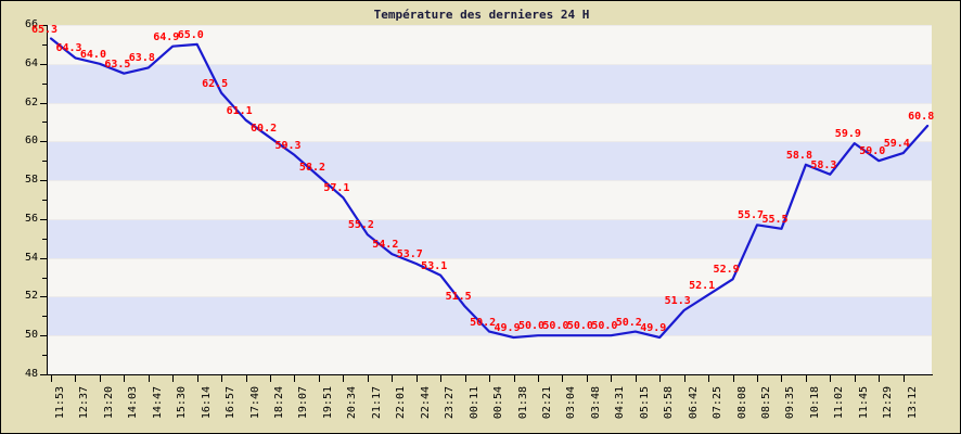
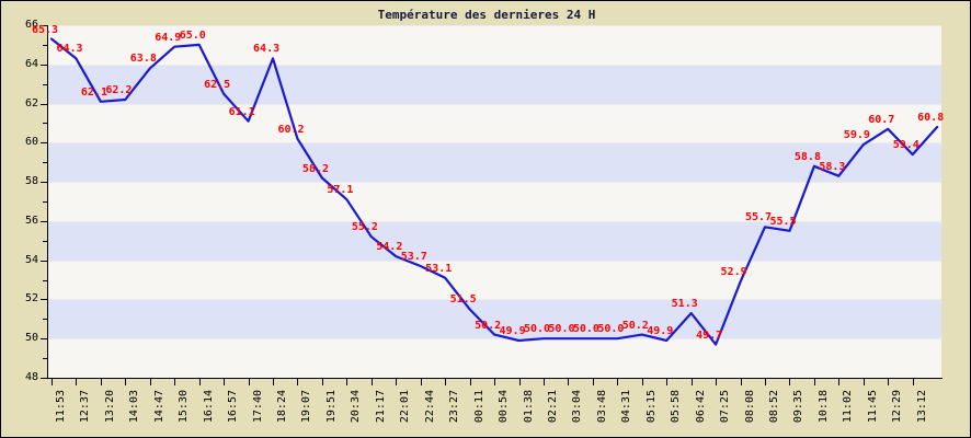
13:20: 64.0 -> 62.1
14:03: 63.5 -> 62.2
18:24: 60.2 -> 64.3
19:07: 59.3 -> 60.2
07:25: 52.1 -> 49.7
12:29: 59.0 -> 60.7
